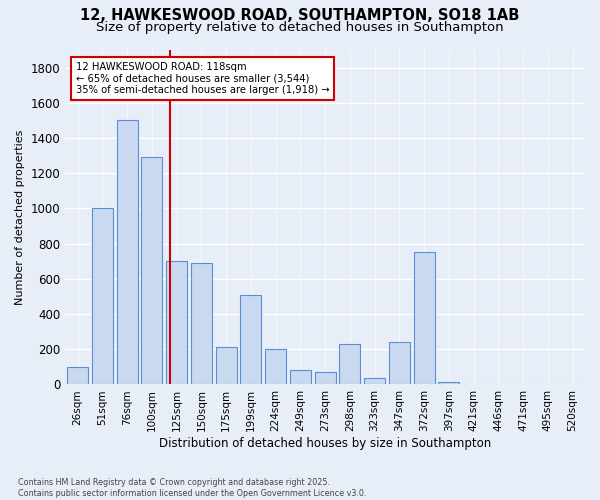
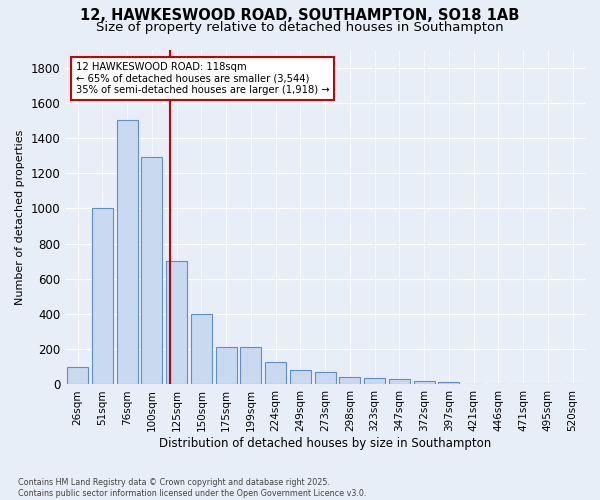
150sqm: 690 -> 400
199sqm: 510 -> 210
224sqm: 200 -> 130
298sqm: 230 -> 40
347sqm: 240 -> 30
372sqm: 750 -> 20
